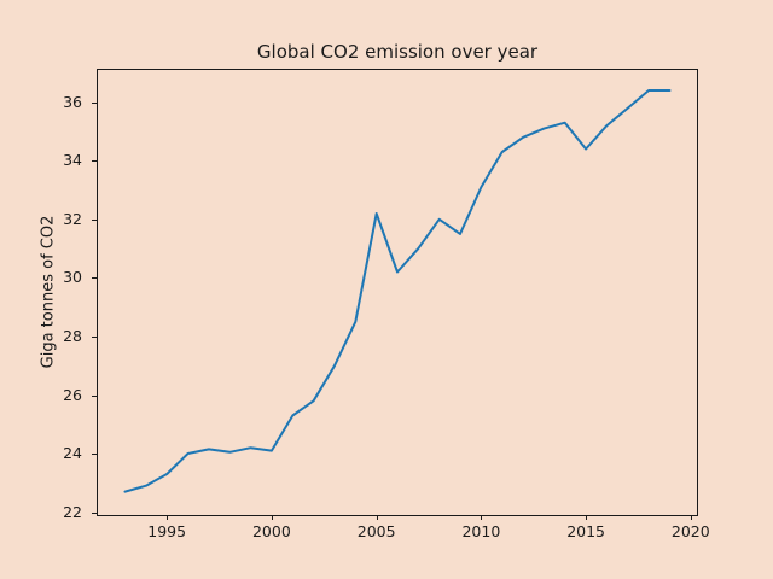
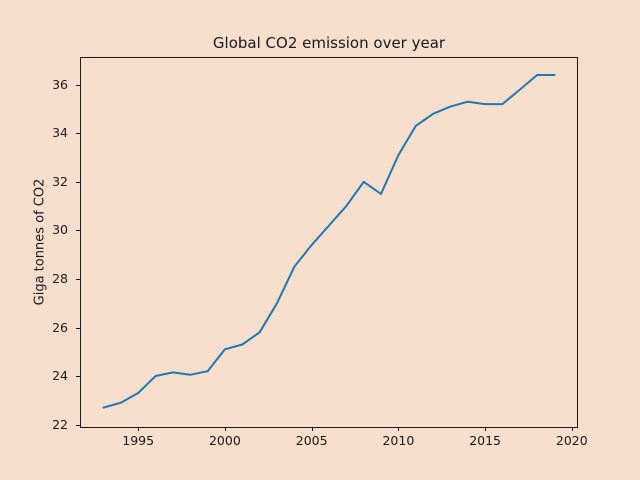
2000: 24.1 -> 25.1
2005: 32.2 -> 29.4
2015: 34.4 -> 35.2
